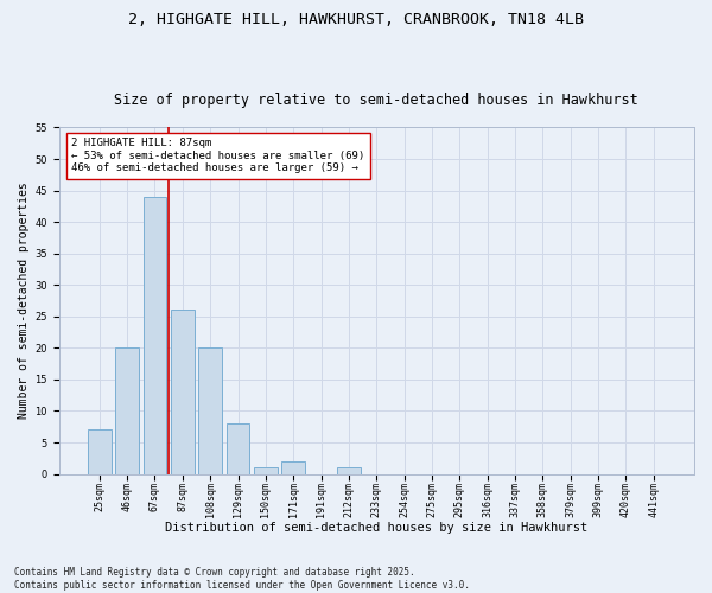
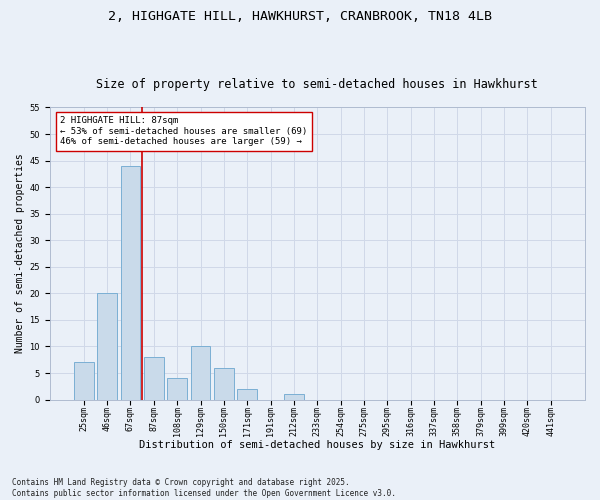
87sqm: 26 -> 8
108sqm: 20 -> 4
129sqm: 8 -> 10
150sqm: 1 -> 6
